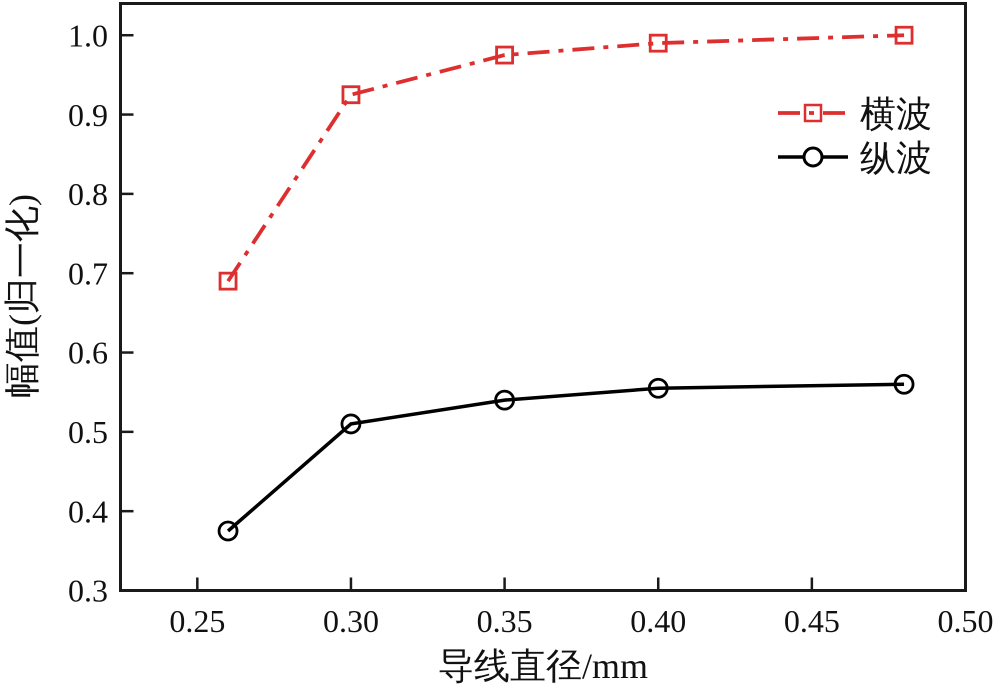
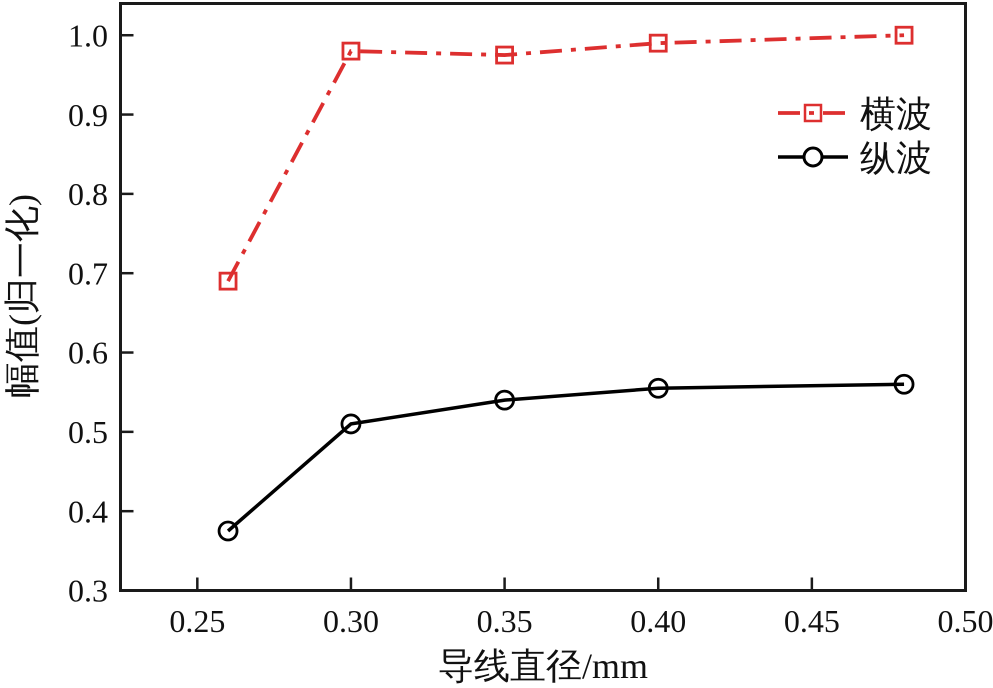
横波/0.3: 0.93 -> 0.98
